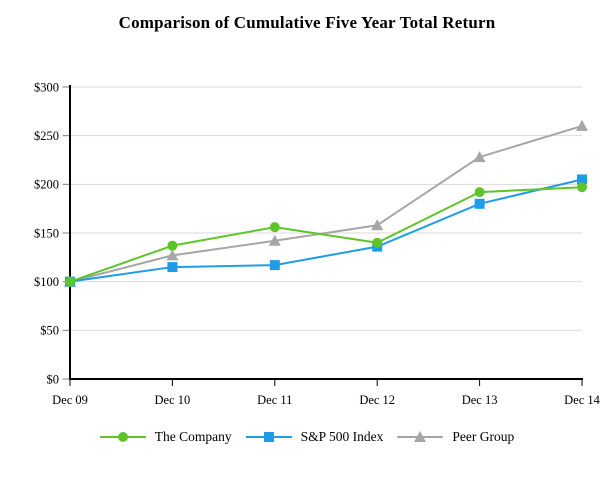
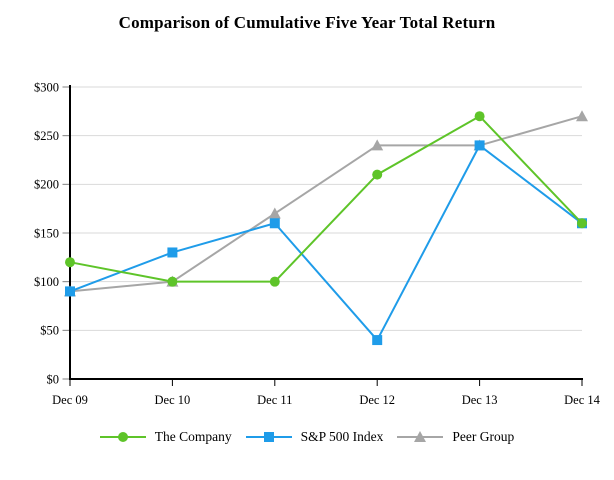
The Company/Dec 09: $100 -> $120
S&P 500 Index/Dec 09: $100 -> $90
Peer Group/Dec 09: $100 -> $90
The Company/Dec 10: $140 -> $100
S&P 500 Index/Dec 10: $120 -> $130
Peer Group/Dec 10: $130 -> $100
The Company/Dec 11: $160 -> $100
S&P 500 Index/Dec 11: $120 -> $160
Peer Group/Dec 11: $140 -> $170
The Company/Dec 12: $140 -> $210
S&P 500 Index/Dec 12: $140 -> $40
Peer Group/Dec 12: $160 -> $240
The Company/Dec 13: $190 -> $270
S&P 500 Index/Dec 13: $180 -> $240
Peer Group/Dec 13: $230 -> $240
The Company/Dec 14: $200 -> $160
S&P 500 Index/Dec 14: $200 -> $160
Peer Group/Dec 14: $260 -> $270
